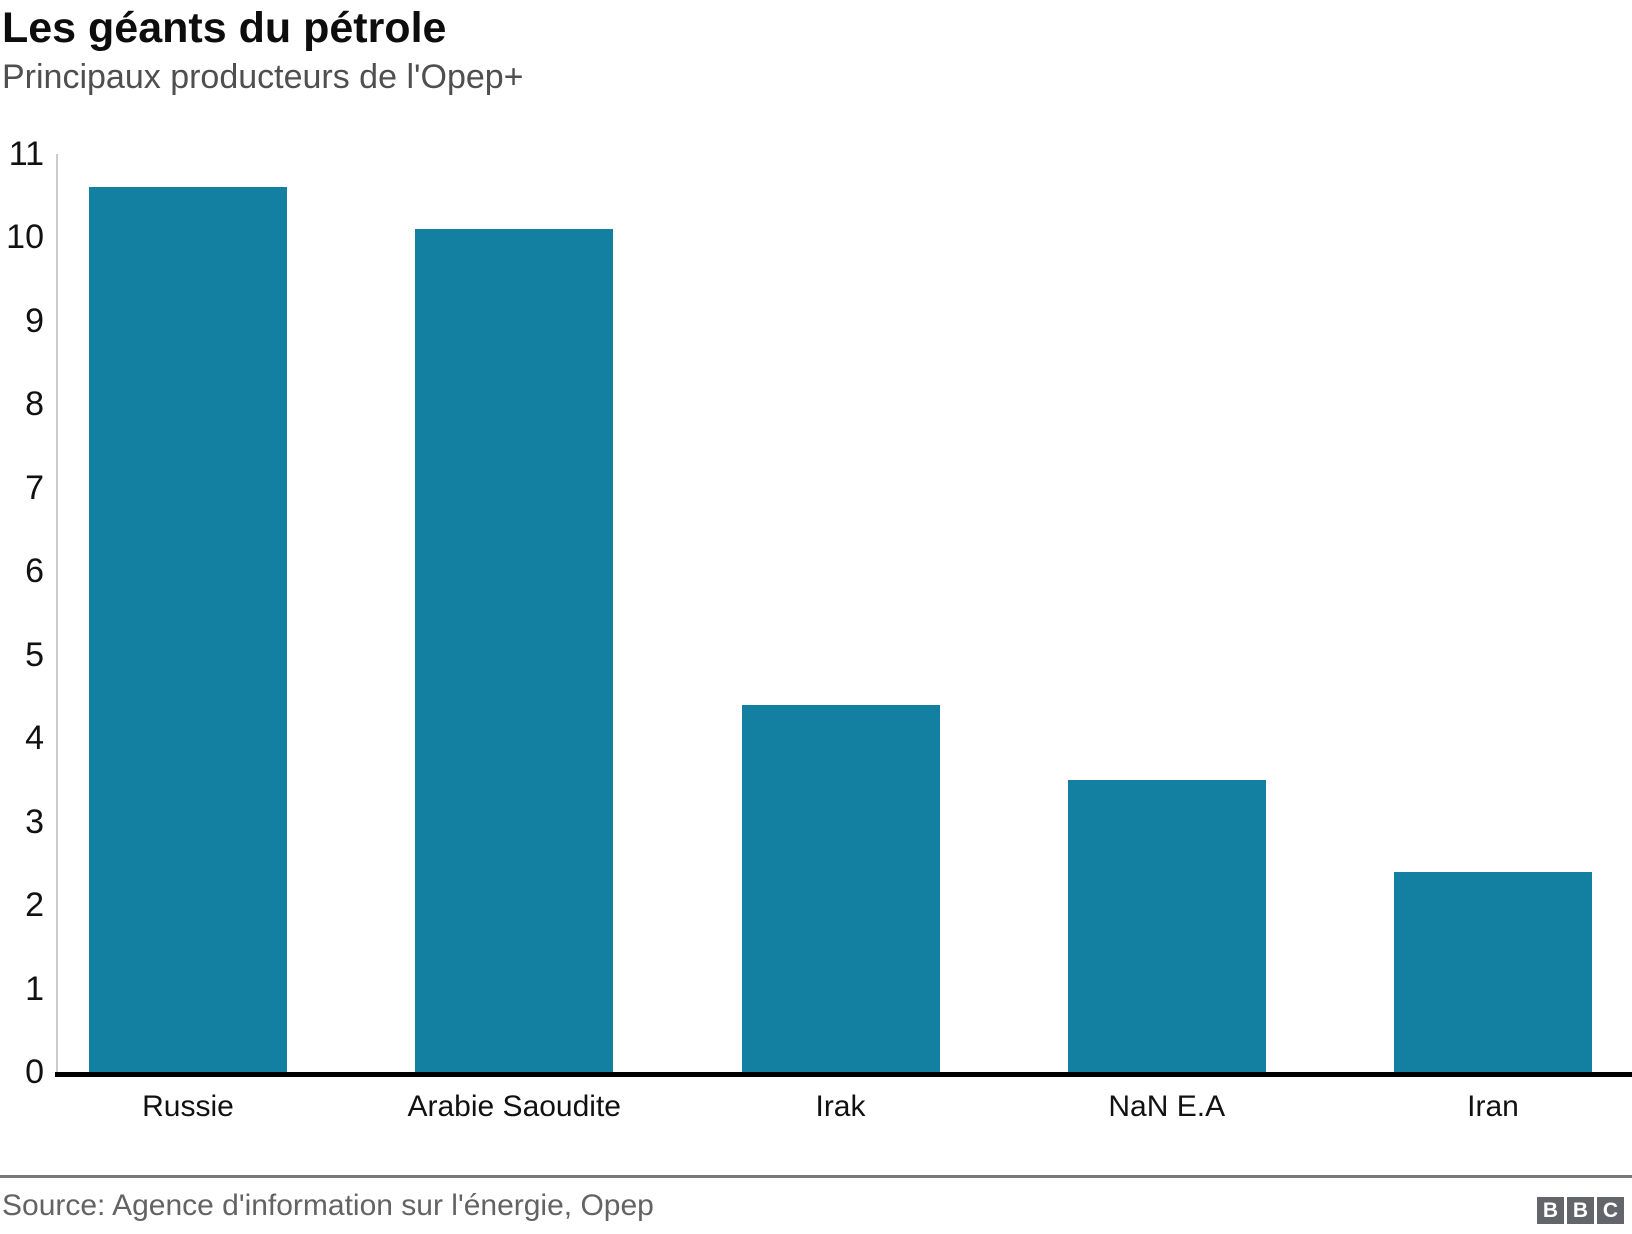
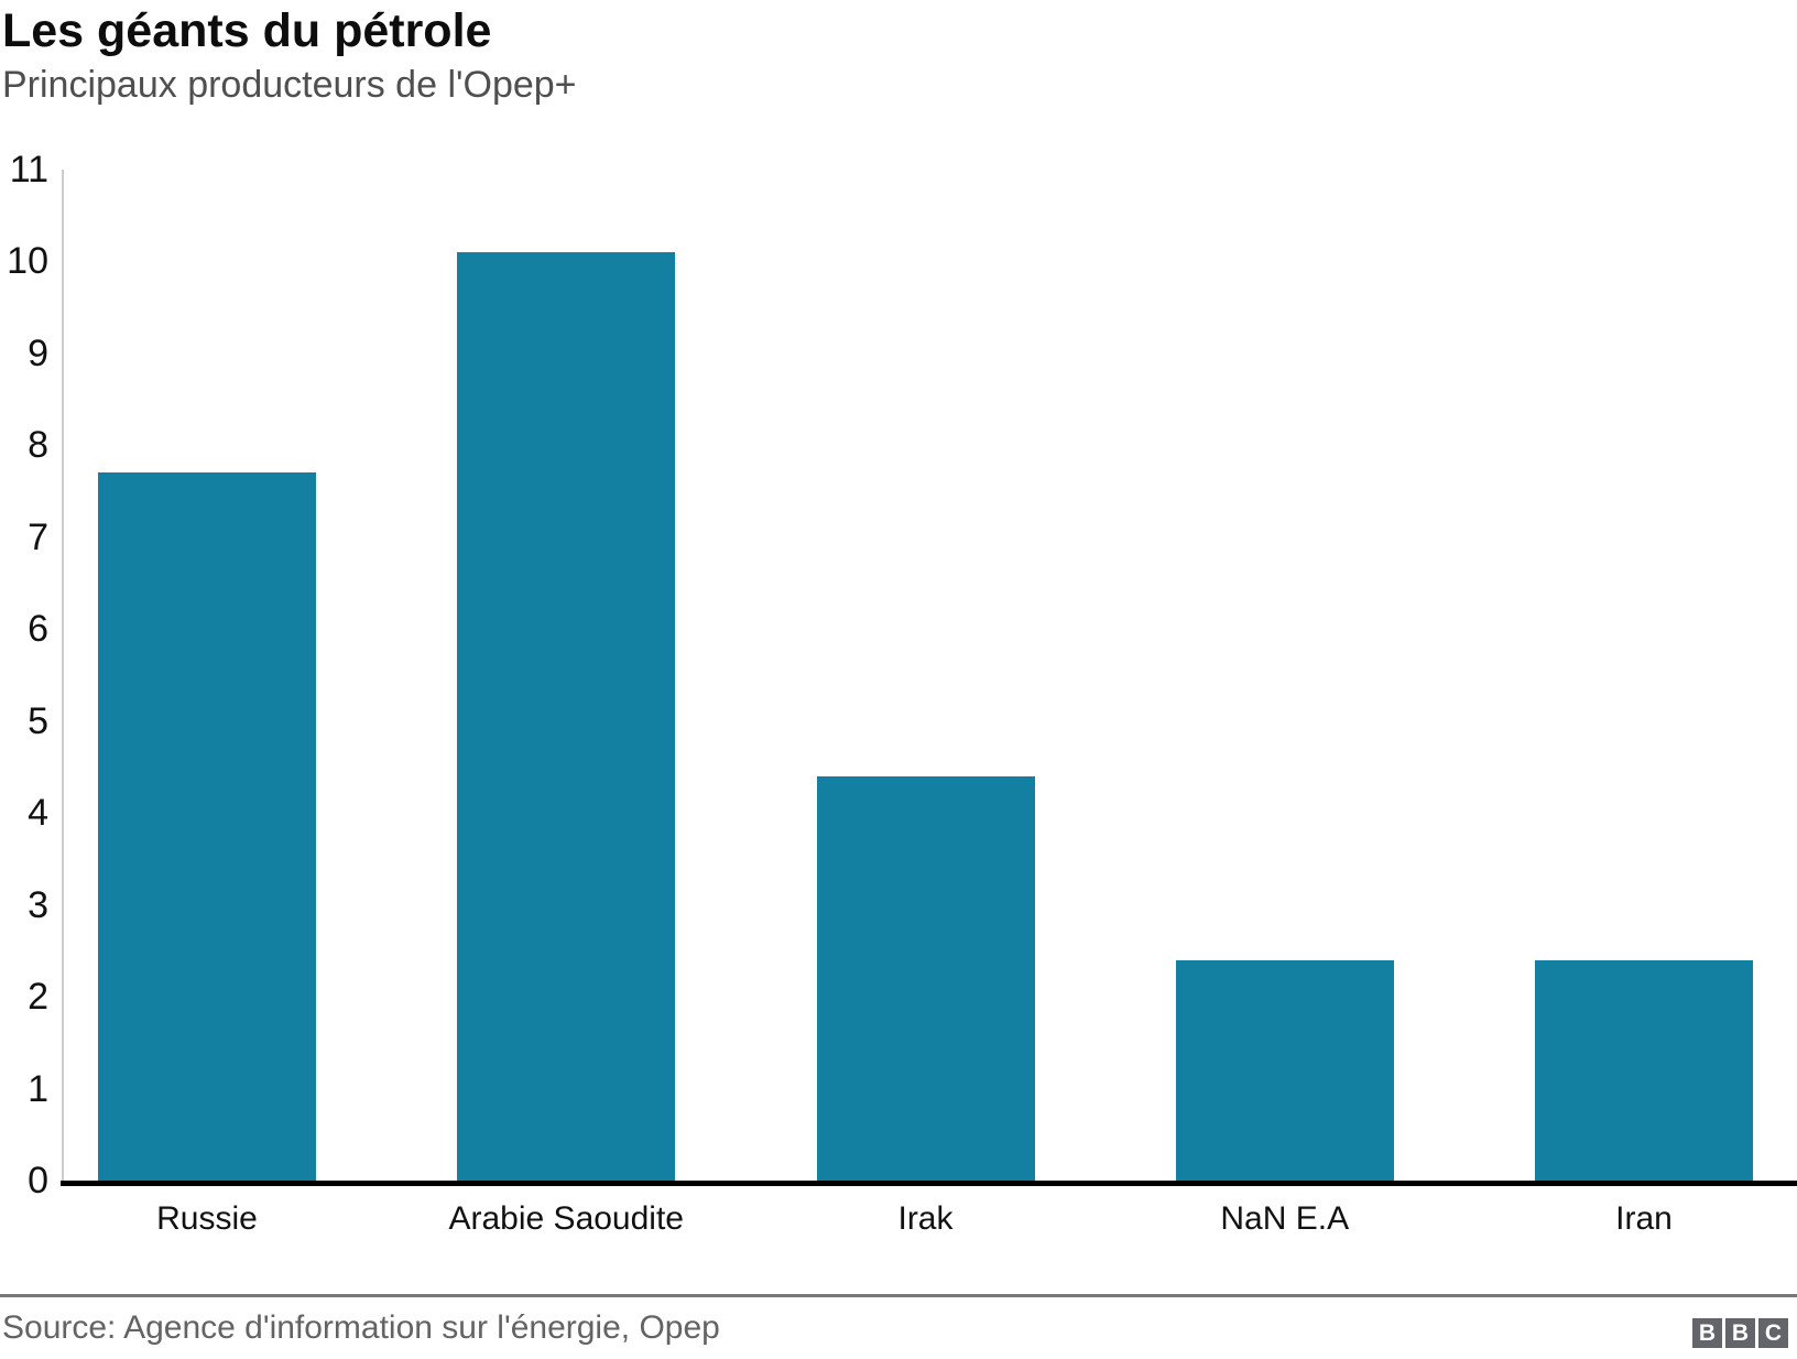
Russie: 10.6 -> 7.7
NaN E.A: 3.5 -> 2.4
